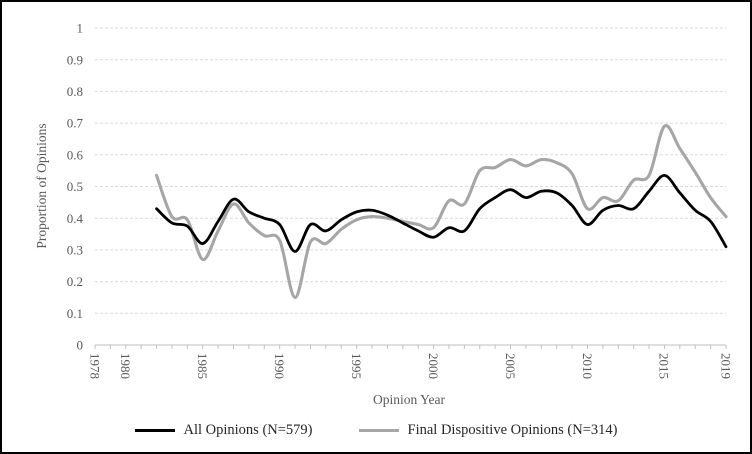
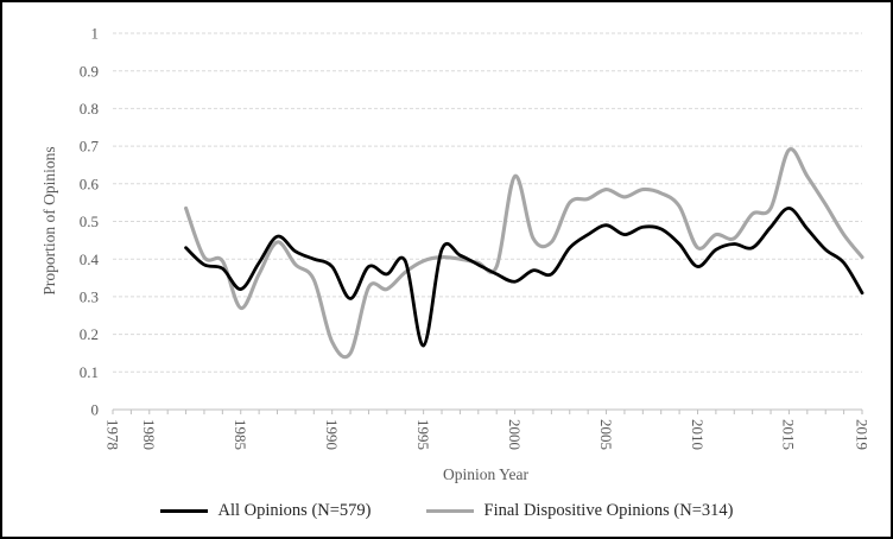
Final Dispositive Opinions (N=314)/1990: 0.33 -> 0.18
All Opinions (N=579)/1995: 0.42 -> 0.17
Final Dispositive Opinions (N=314)/2000: 0.37 -> 0.62
